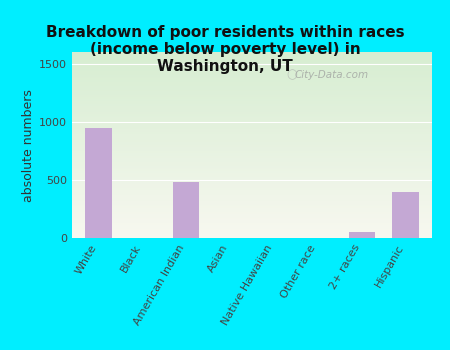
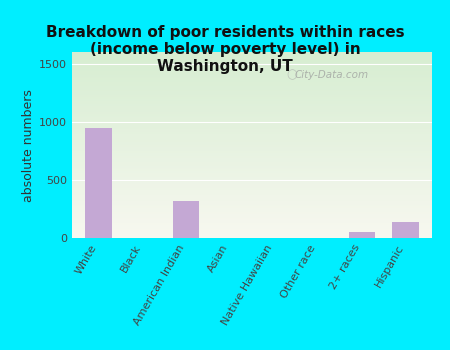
American Indian: 480 -> 320
Hispanic: 400 -> 140
